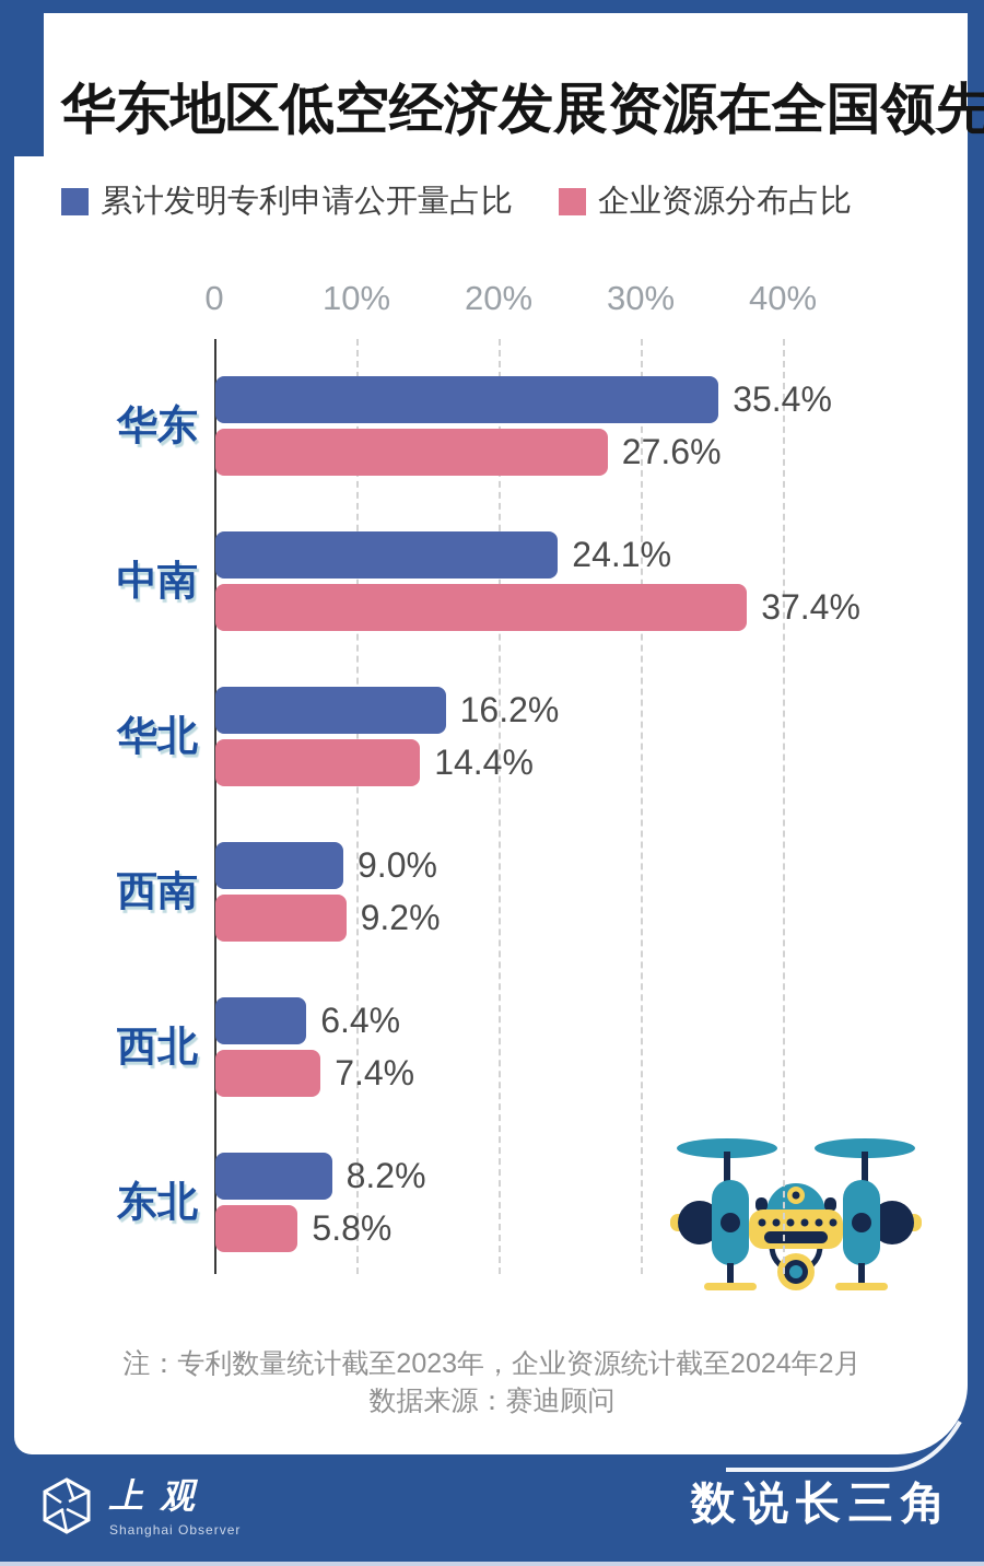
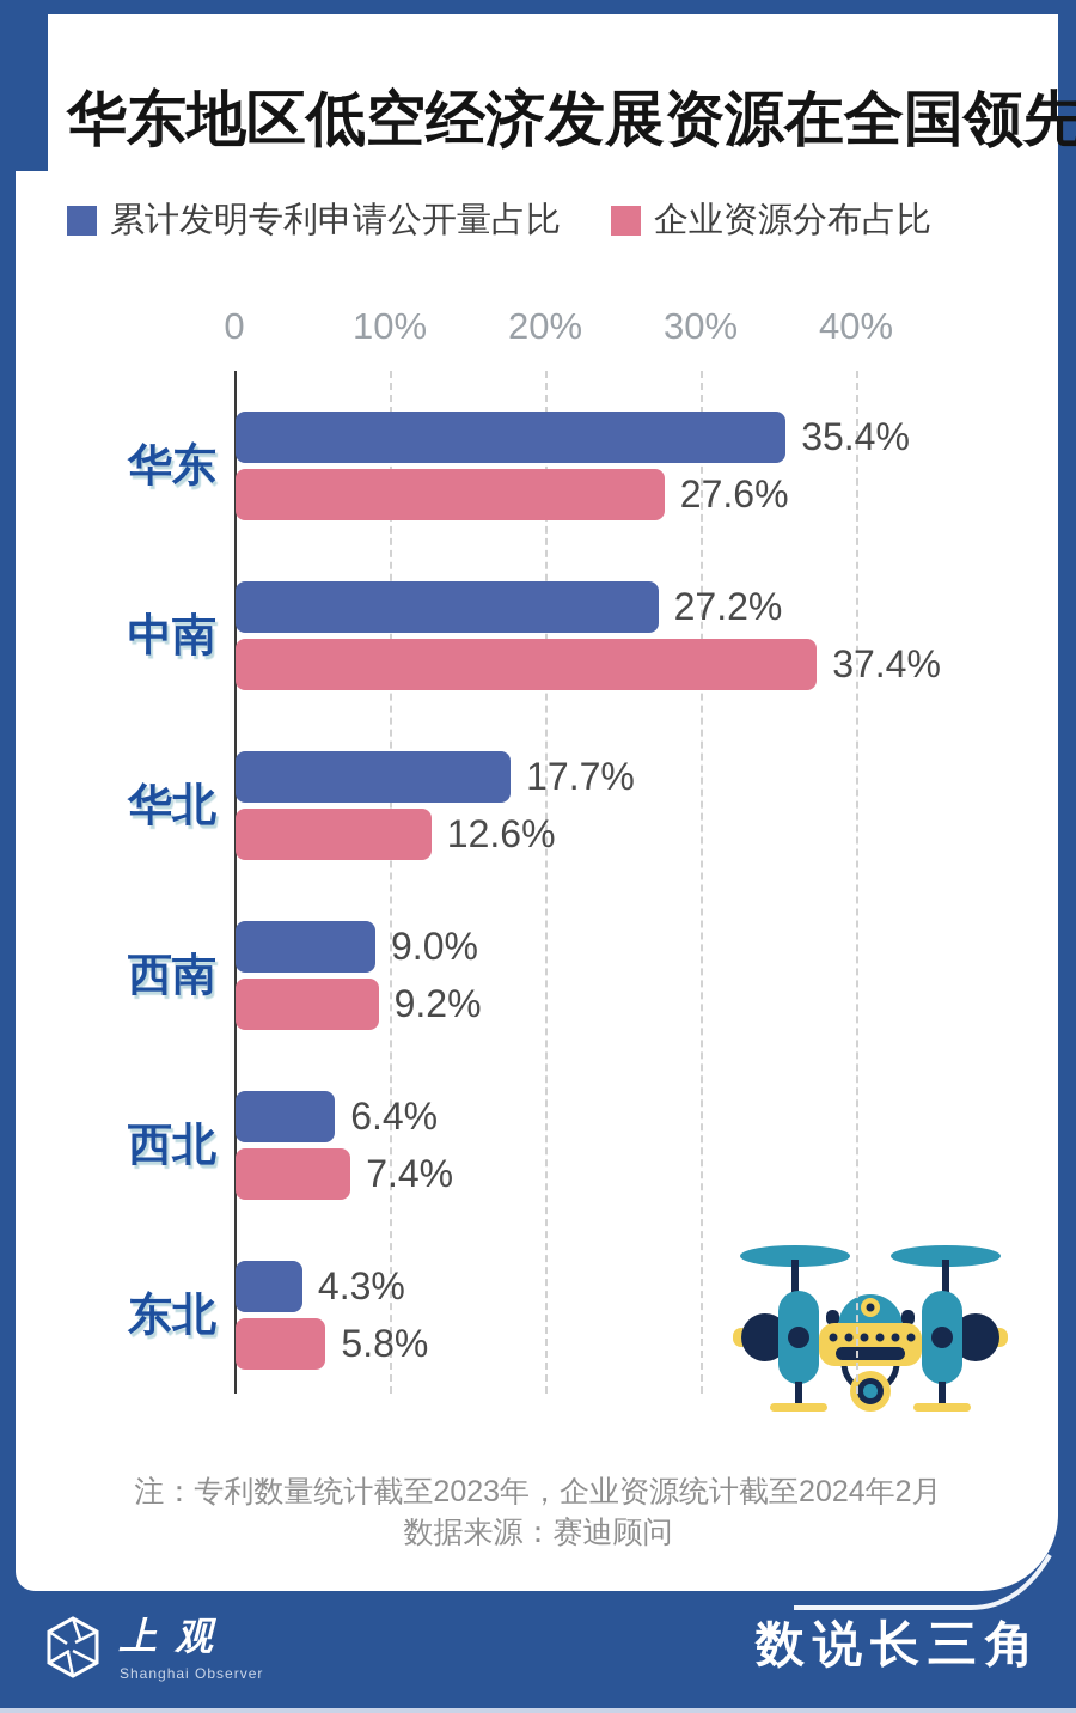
累计发明专利申请公开量占比/中南: 24.1% -> 27.2%
累计发明专利申请公开量占比/华北: 16.2% -> 17.7%
企业资源分布占比/华北: 14.4% -> 12.6%
累计发明专利申请公开量占比/东北: 8.2% -> 4.3%
